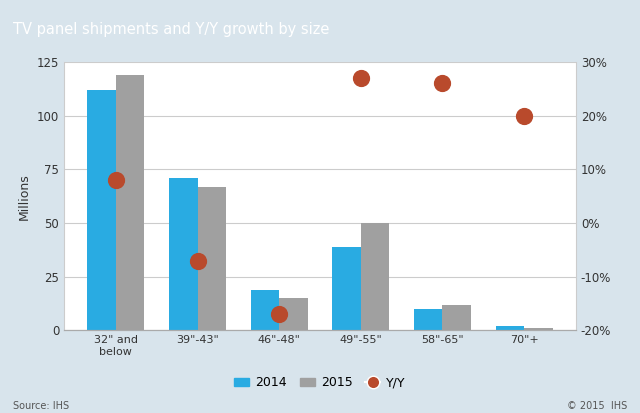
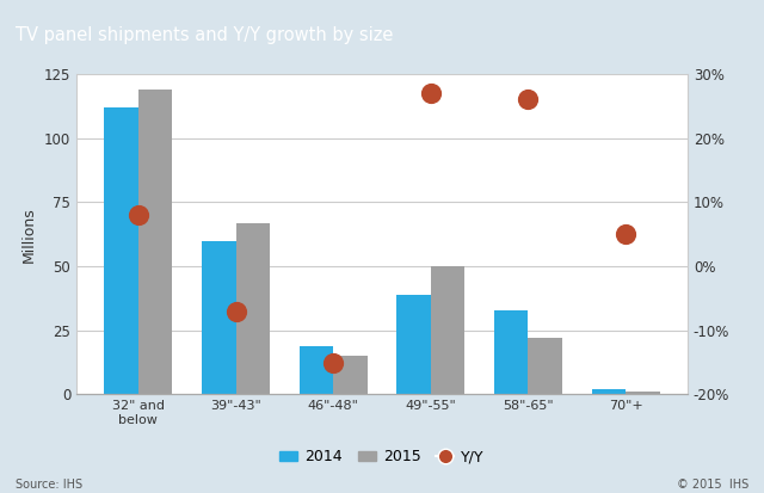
2014/39"-43": 71 -> 60
Y/Y/46"-48": -17% -> -15%
2014/58"-65": 10 -> 33
2015/58"-65": 12 -> 22
Y/Y/70"+: 20% -> 5%
